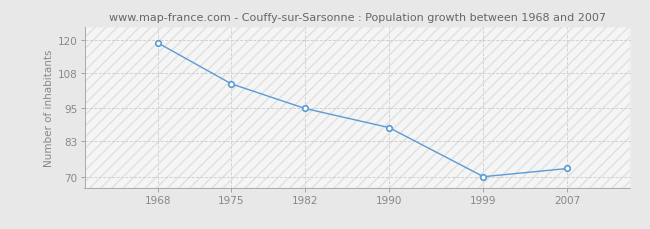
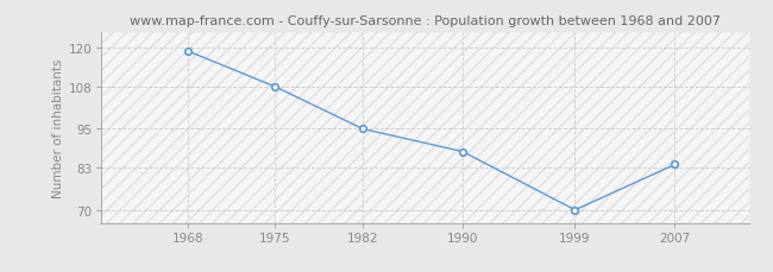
1975: 104 -> 108
2007: 73 -> 84
